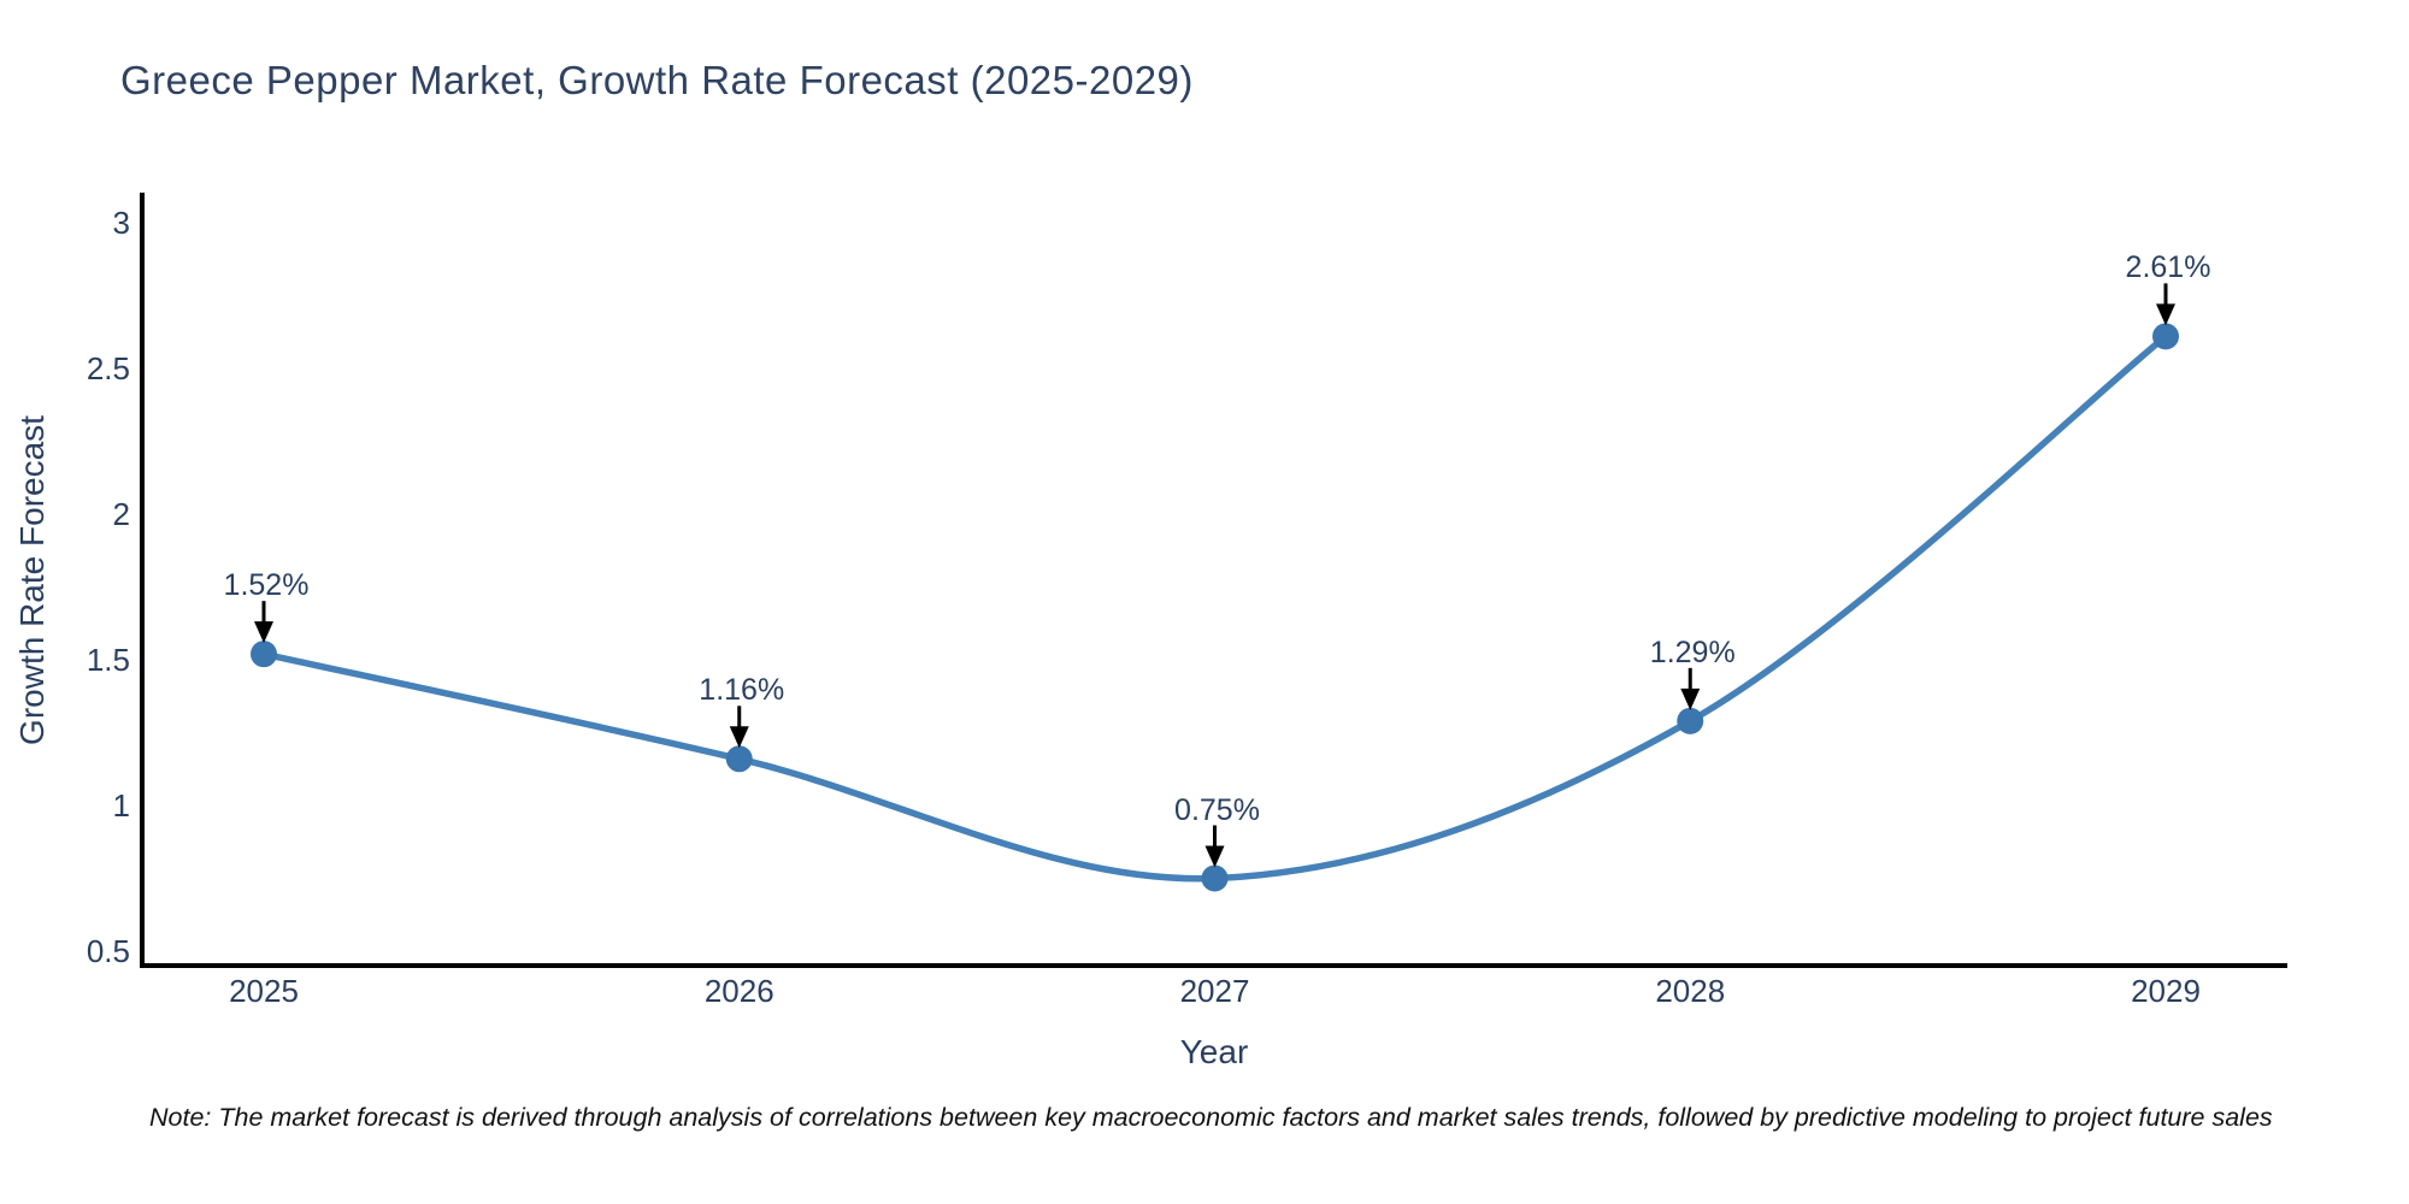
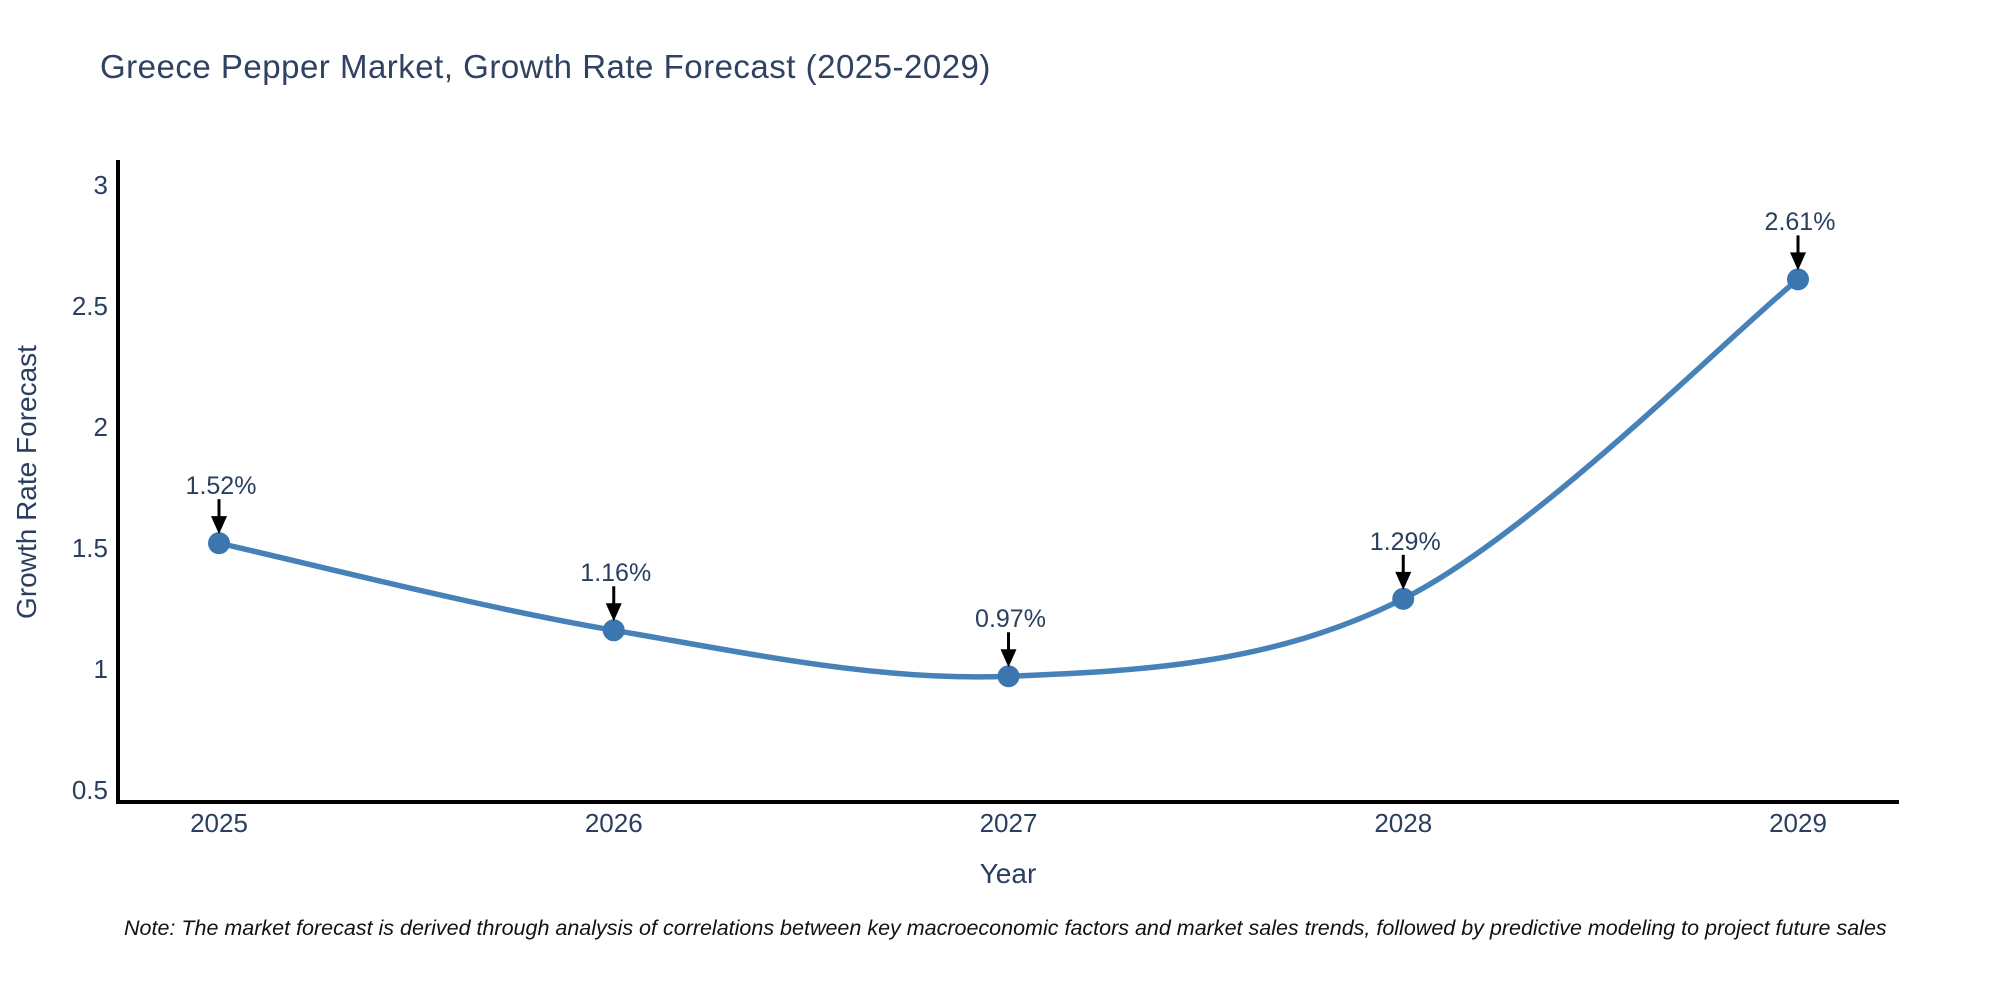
2027: 0.75% -> 0.97%
